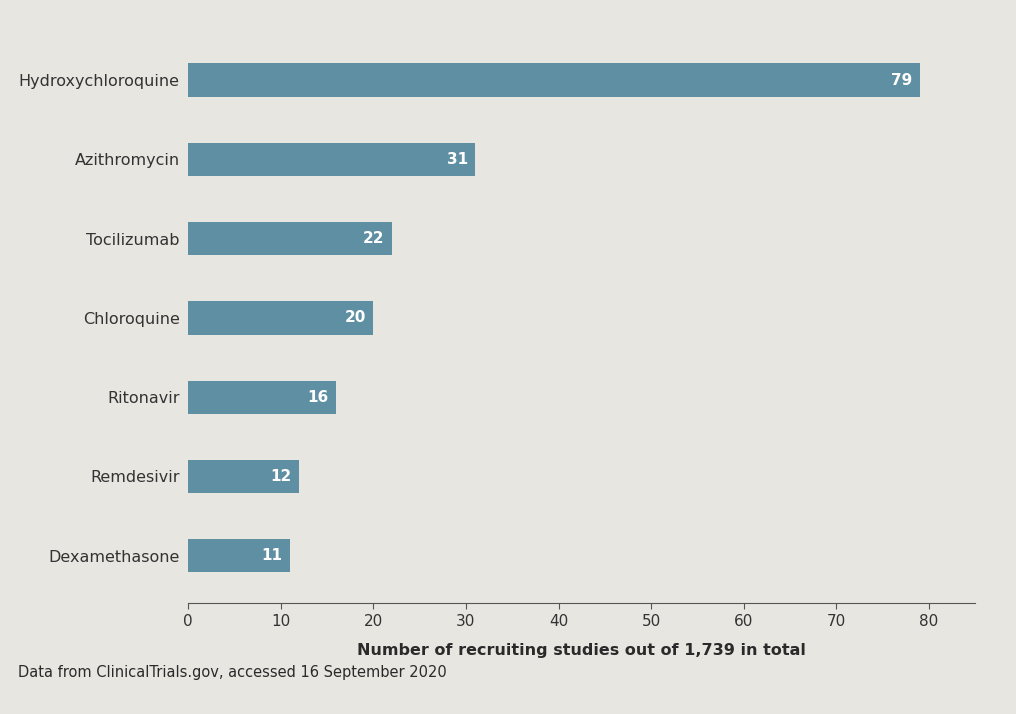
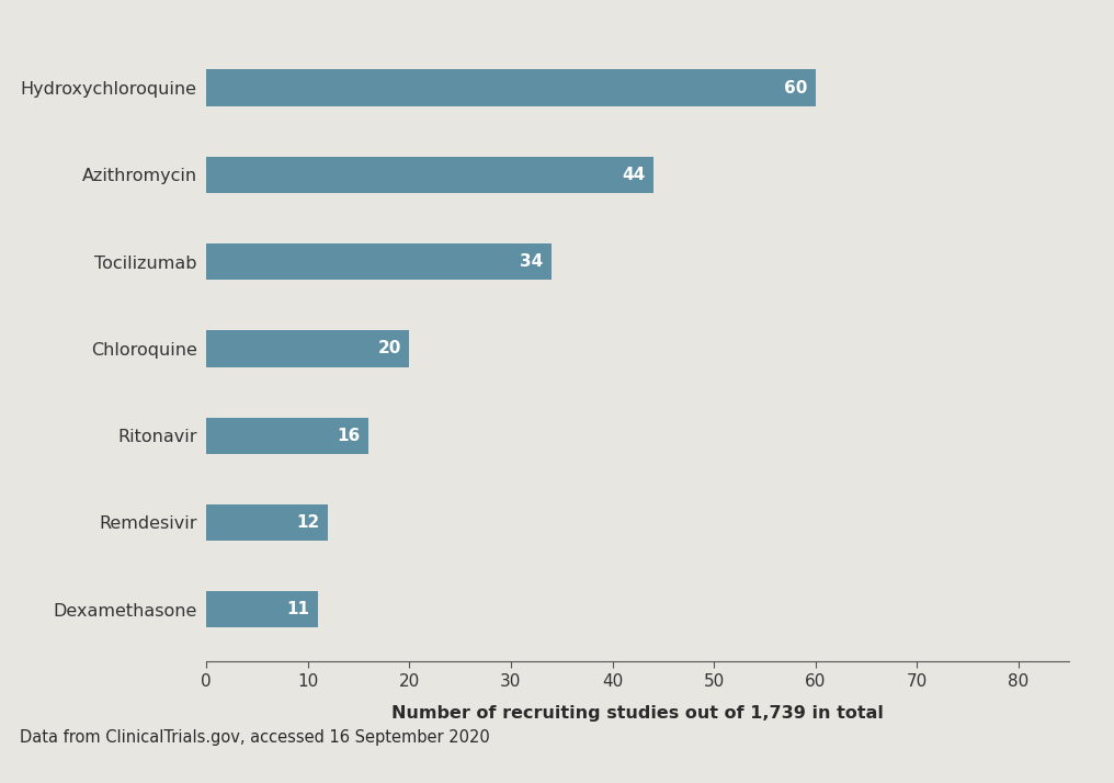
Hydroxychloroquine: 79 -> 60
Azithromycin: 31 -> 44
Tocilizumab: 22 -> 34
